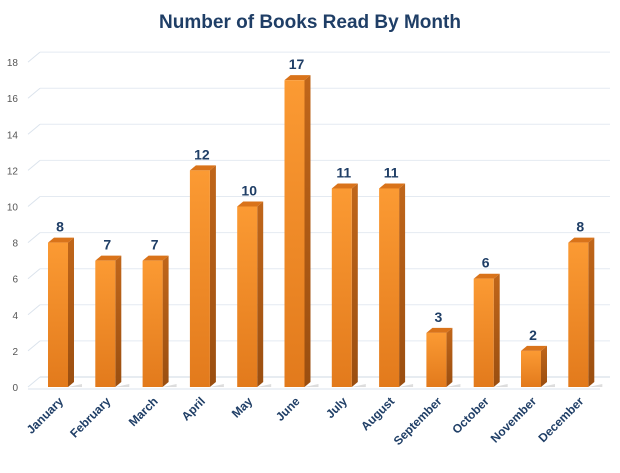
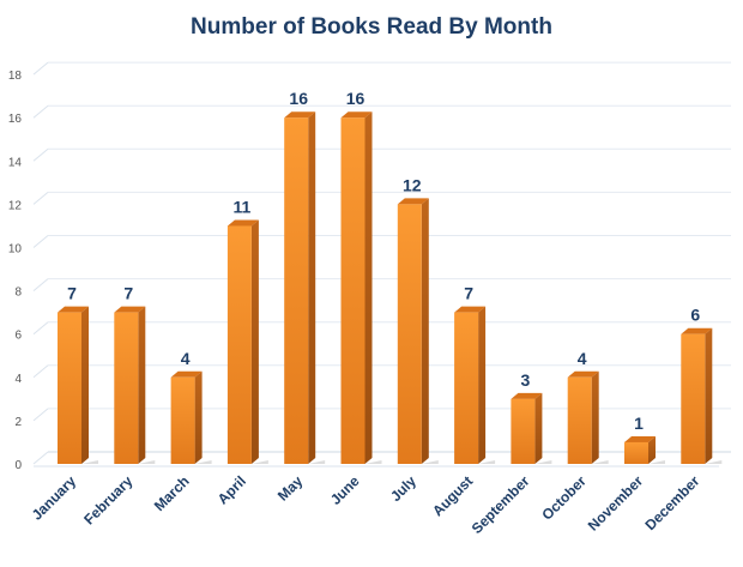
January: 8 -> 7
March: 7 -> 4
April: 12 -> 11
May: 10 -> 16
June: 17 -> 16
July: 11 -> 12
August: 11 -> 7
October: 6 -> 4
November: 2 -> 1
December: 8 -> 6
